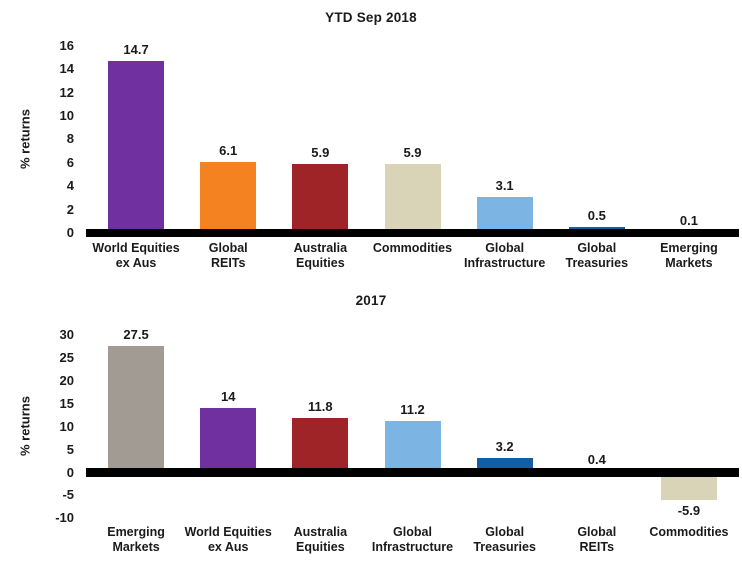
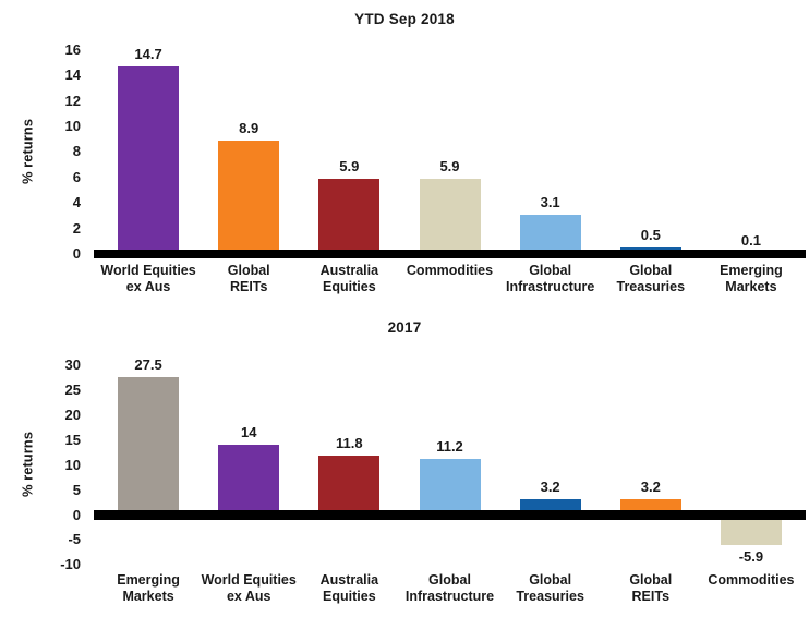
YTD Sep 2018/Global REITs: 6.1 -> 8.9
2017/Global REITs: 0.4 -> 3.2
